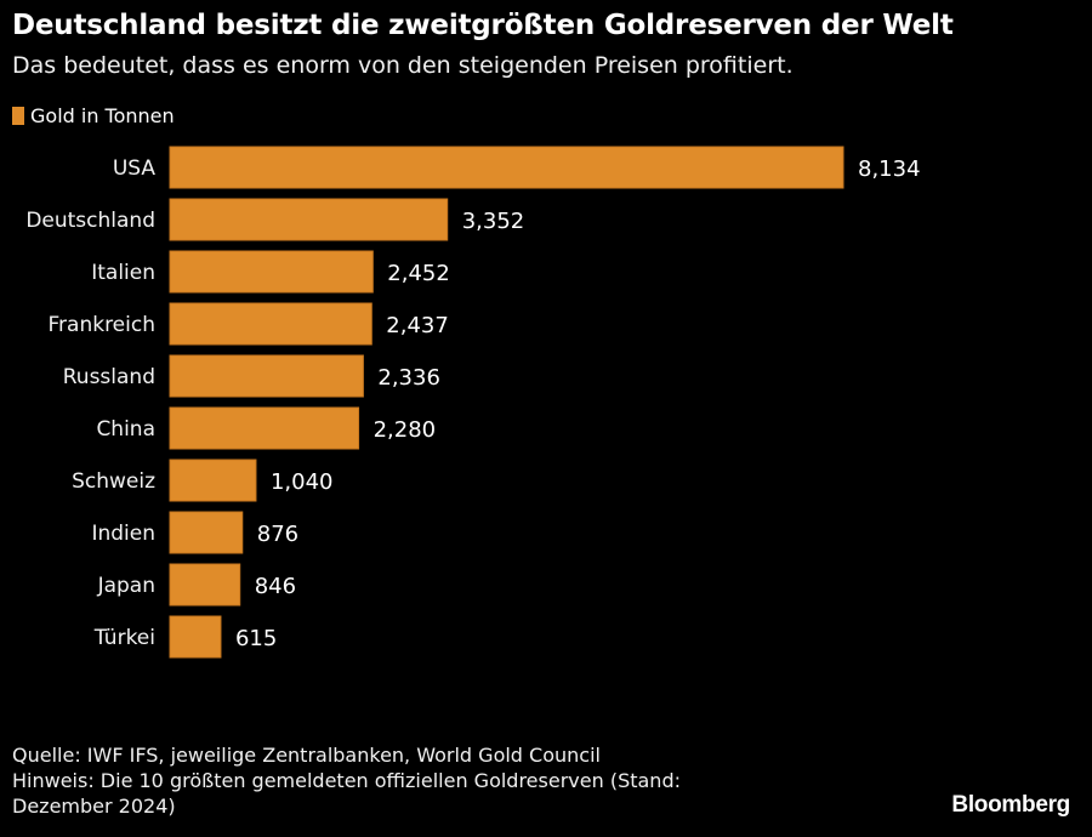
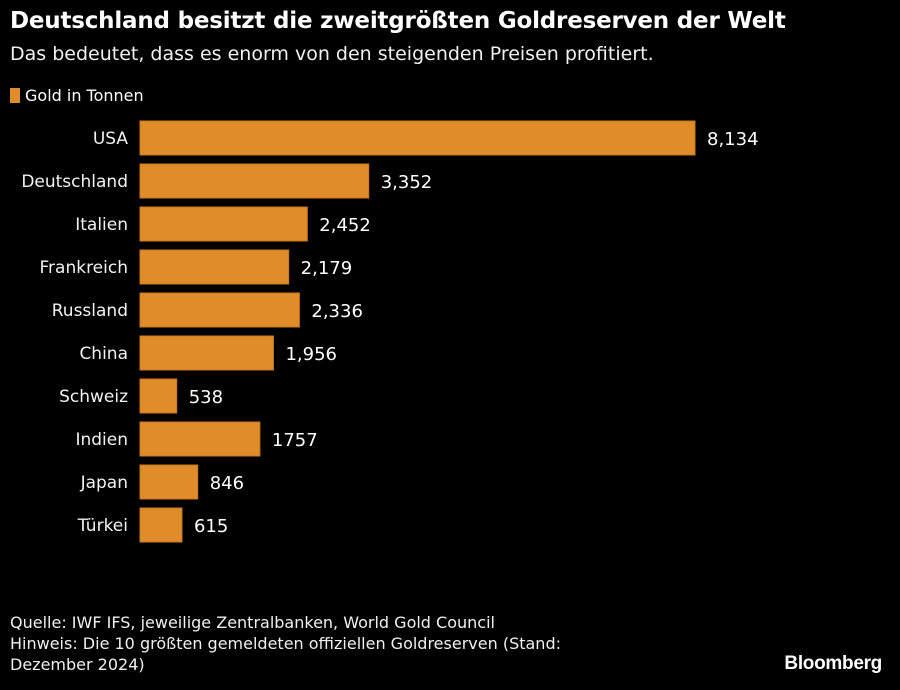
Frankreich: 2,437 -> 2,179
China: 2,280 -> 1,956
Schweiz: 1,040 -> 538
Indien: 876 -> 1757
